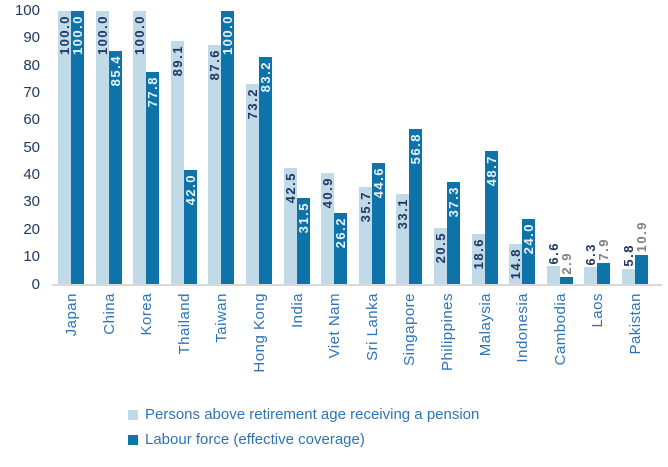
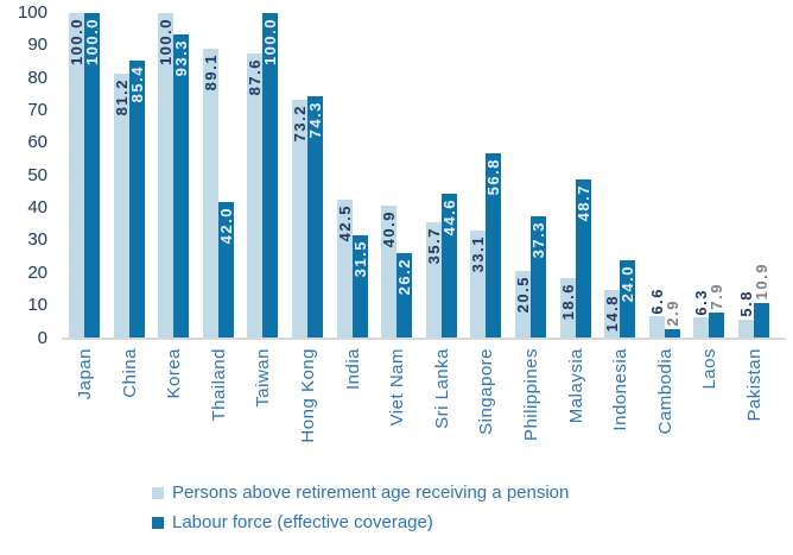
Persons above retirement age receiving a pension/China: 100.0 -> 81.2
Labour force (effective coverage)/Korea: 77.8 -> 93.3
Labour force (effective coverage)/Hong Kong: 83.2 -> 74.3
